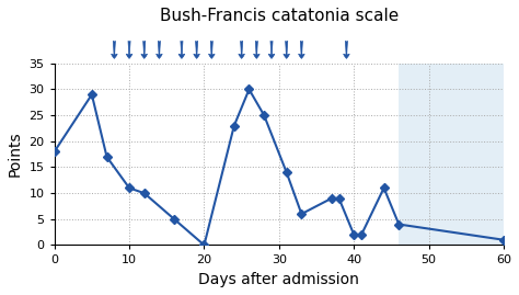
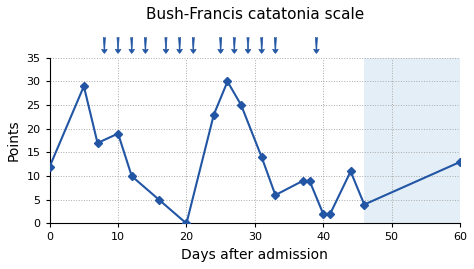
0: 18 -> 12
10: 11 -> 19
60: 1 -> 13
